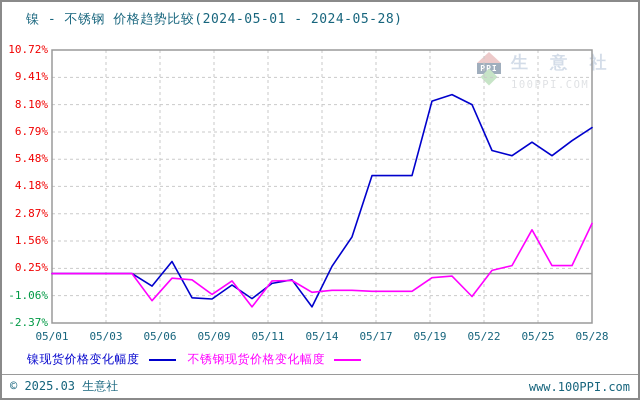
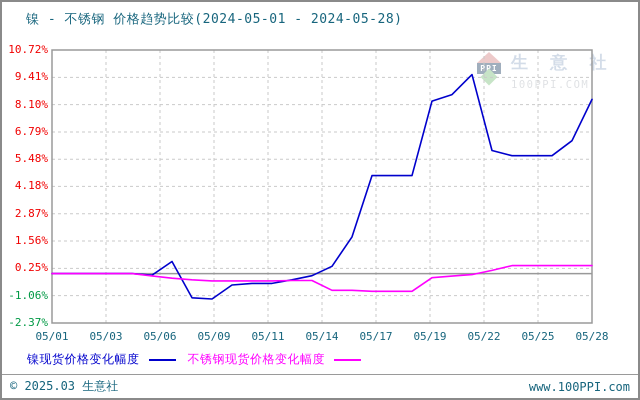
镍现货价格变化幅度/05/06: -0.6% -> -0.1%
不锈钢现货价格变化幅度/05/06: -1.3% -> -0.1%
不锈钢现货价格变化幅度/05/09: -1.0% -> -0.3%
镍现货价格变化幅度/05/11: -1.2% -> -0.5%
不锈钢现货价格变化幅度/05/11: -1.6% -> -0.3%
镍现货价格变化幅度/05/14: -1.6% -> -0.1%
不锈钢现货价格变化幅度/05/14: -0.9% -> -0.3%
镍现货价格变化幅度/05/22: 8.1% -> 9.5%
不锈钢现货价格变化幅度/05/22: -1.1% -> -0.1%
镍现货价格变化幅度/05/25: 6.3% -> 5.7%
不锈钢现货价格变化幅度/05/25: 2.1% -> 0.4%
镍现货价格变化幅度/05/28: 7.0% -> 8.3%
不锈钢现货价格变化幅度/05/28: 2.4% -> 0.4%
